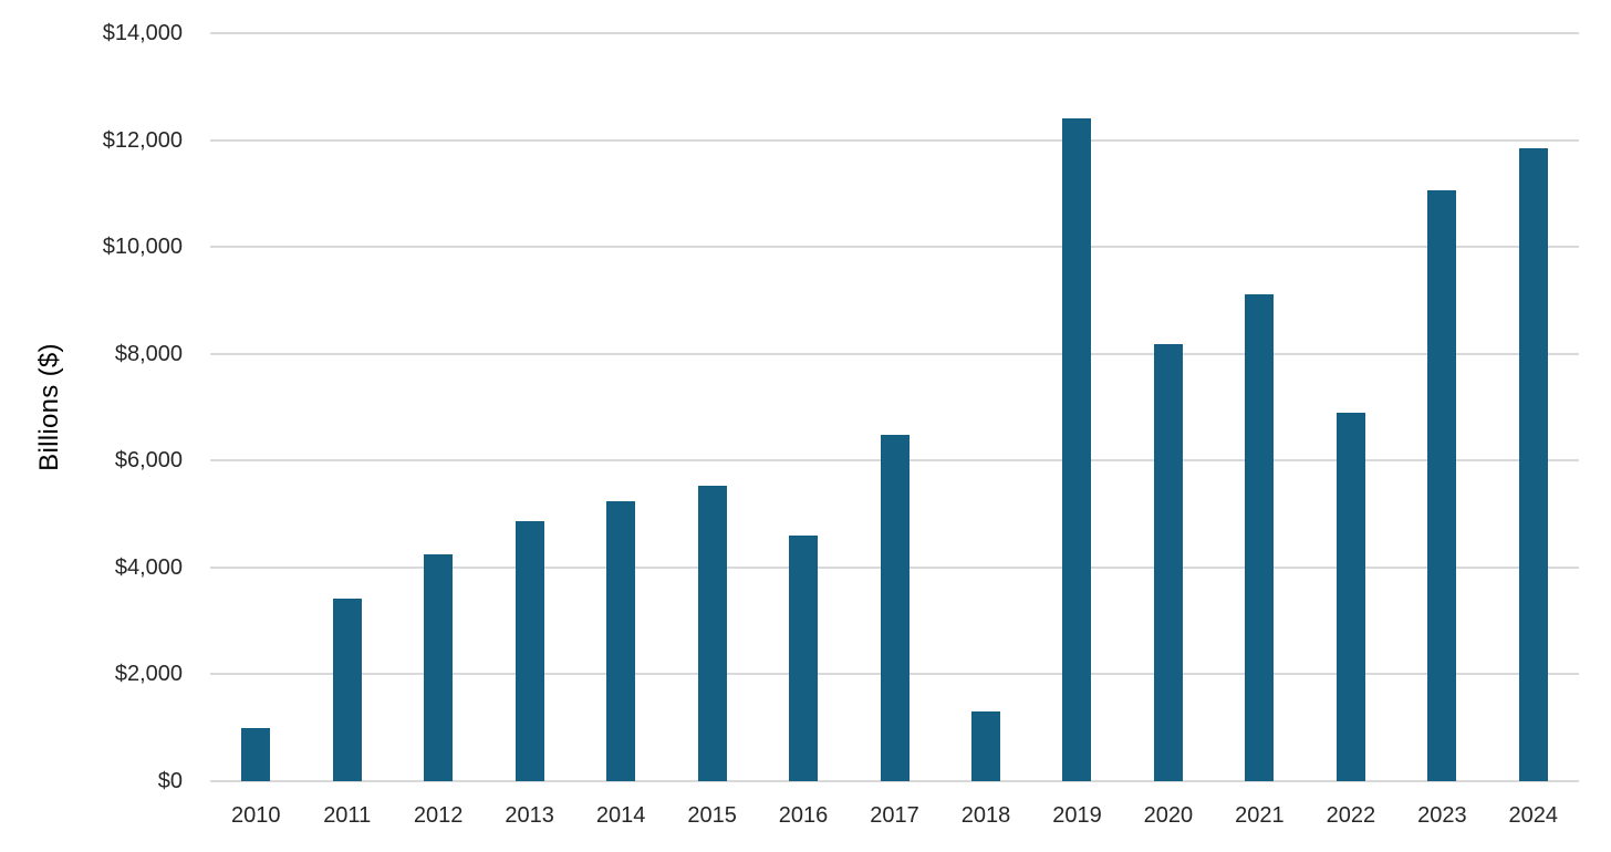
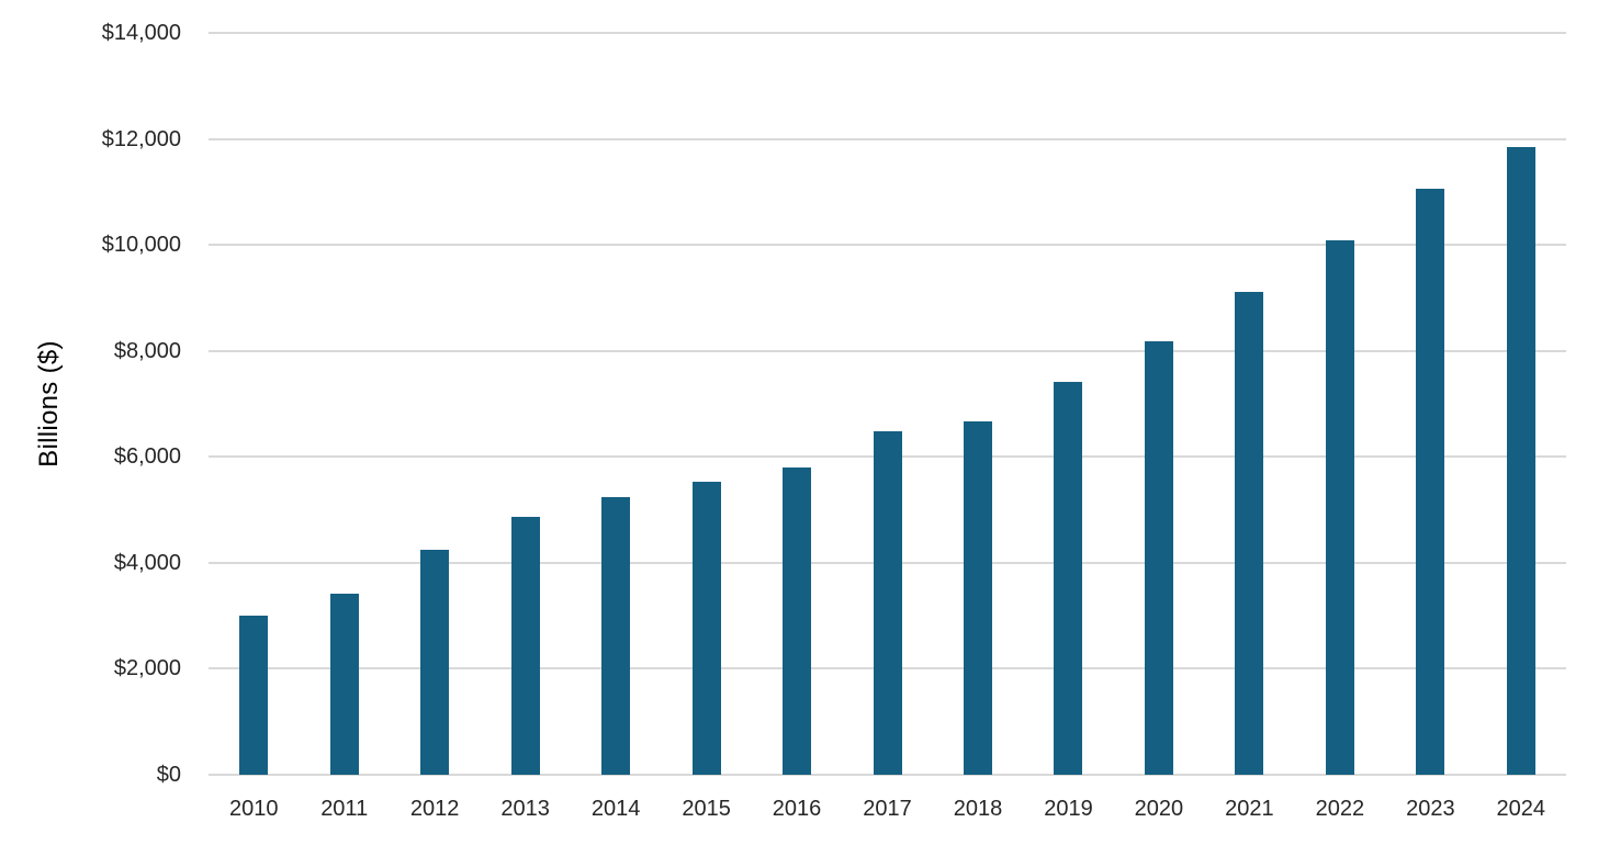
2010: $1000 -> $3000
2016: $4600 -> $5800
2018: $1300 -> $6700
2019: $12400 -> $7400
2022: $6900 -> $10100
